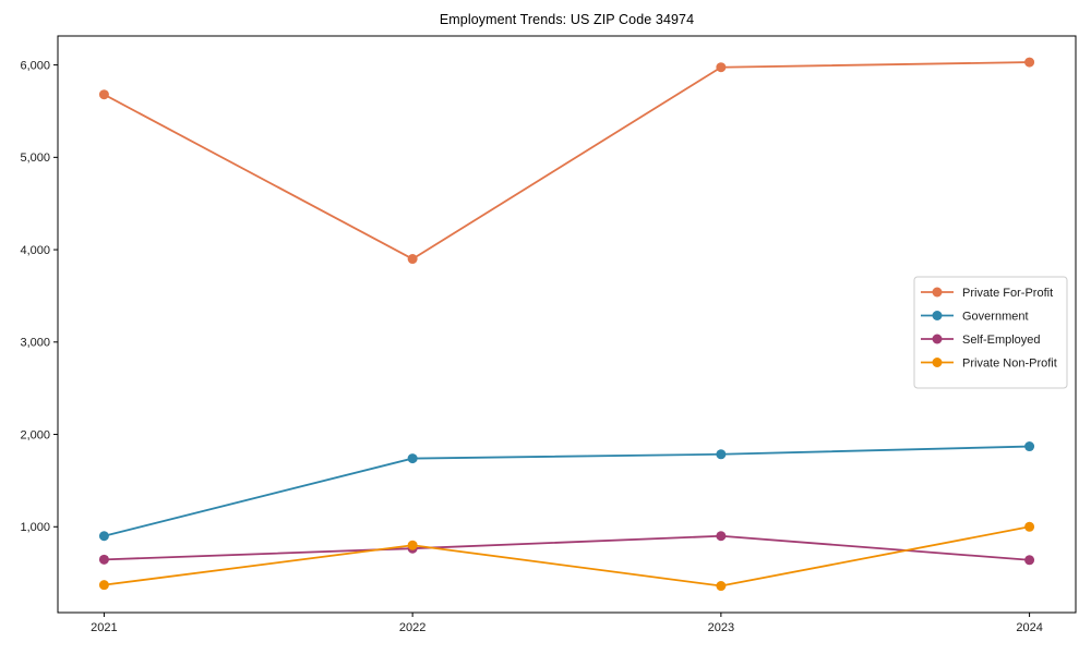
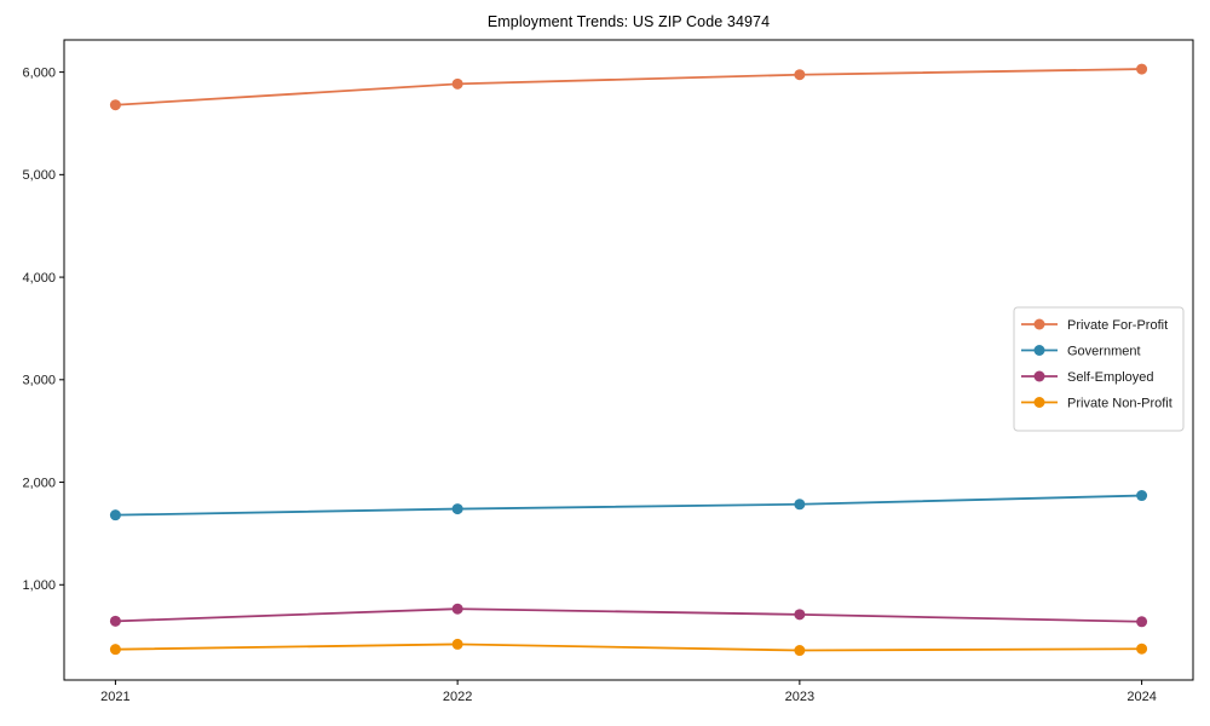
Government/2021: 900 -> 1700
Private For-Profit/2022: 3900 -> 5900
Private Non-Profit/2022: 800 -> 400
Self-Employed/2023: 900 -> 700
Private Non-Profit/2024: 1000 -> 400
